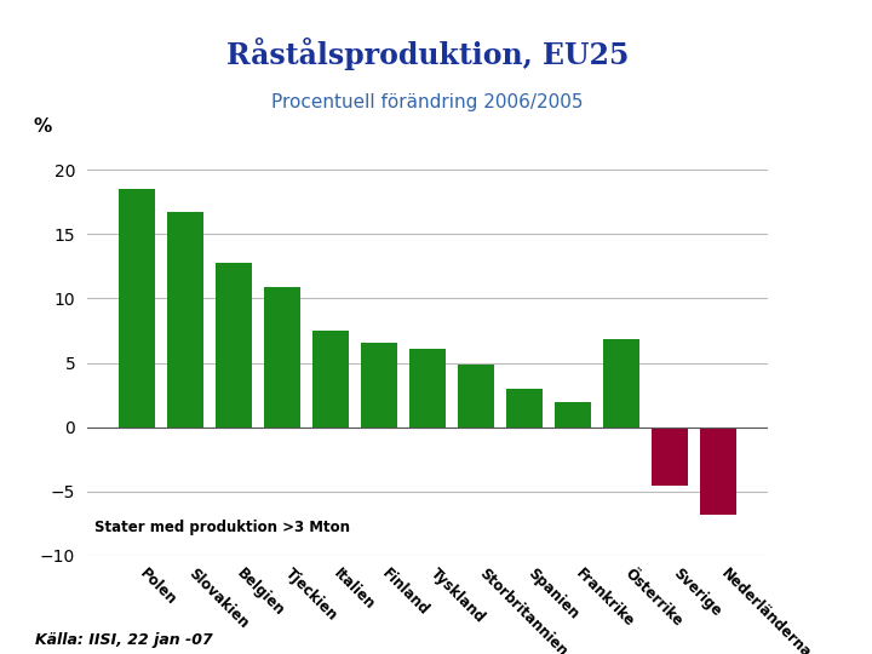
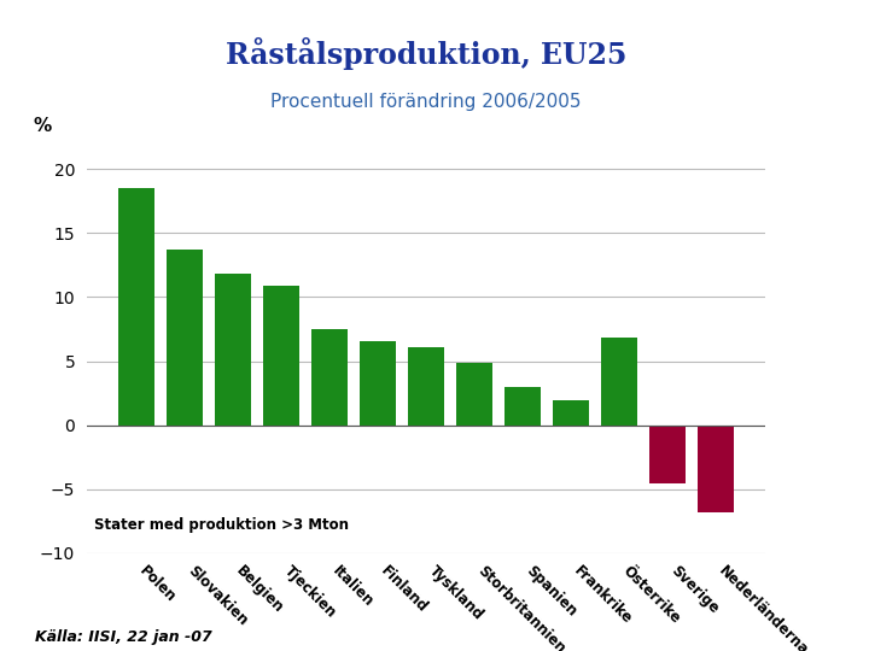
Slovakien: 16.7 -> 13.7
Belgien: 12.8 -> 11.8
